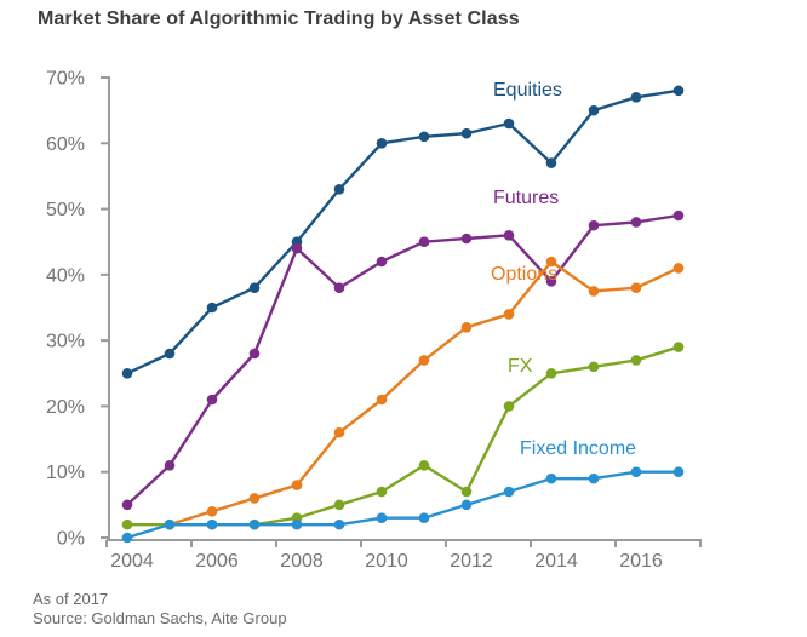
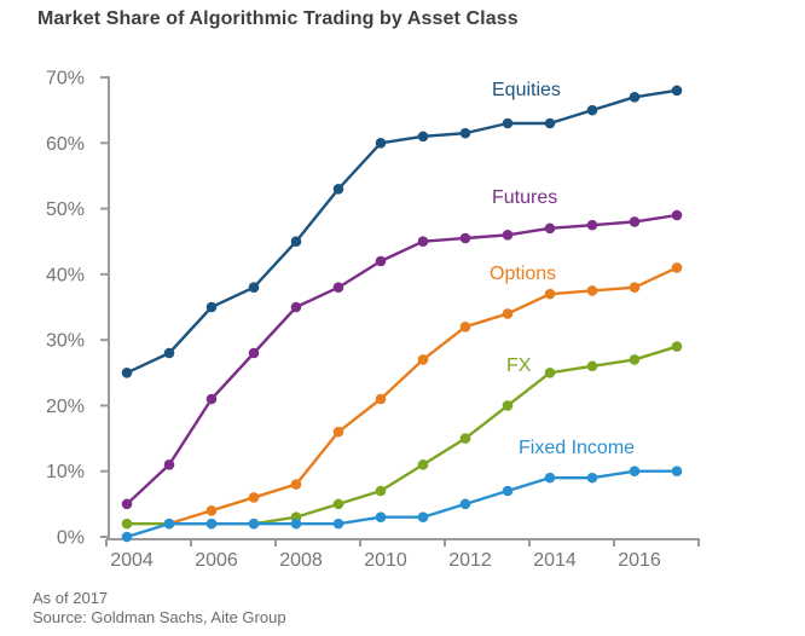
Futures/2008: 44% -> 35%
FX/2012: 7% -> 15%
Equities/2014: 57% -> 63%
Futures/2014: 39% -> 47%
Options/2014: 42% -> 37%
